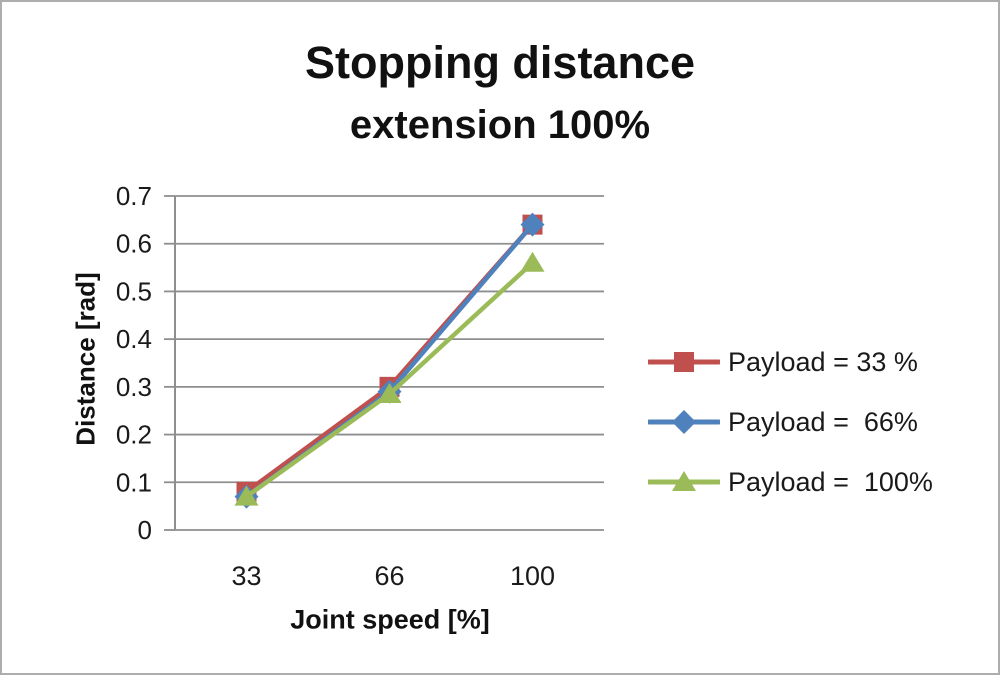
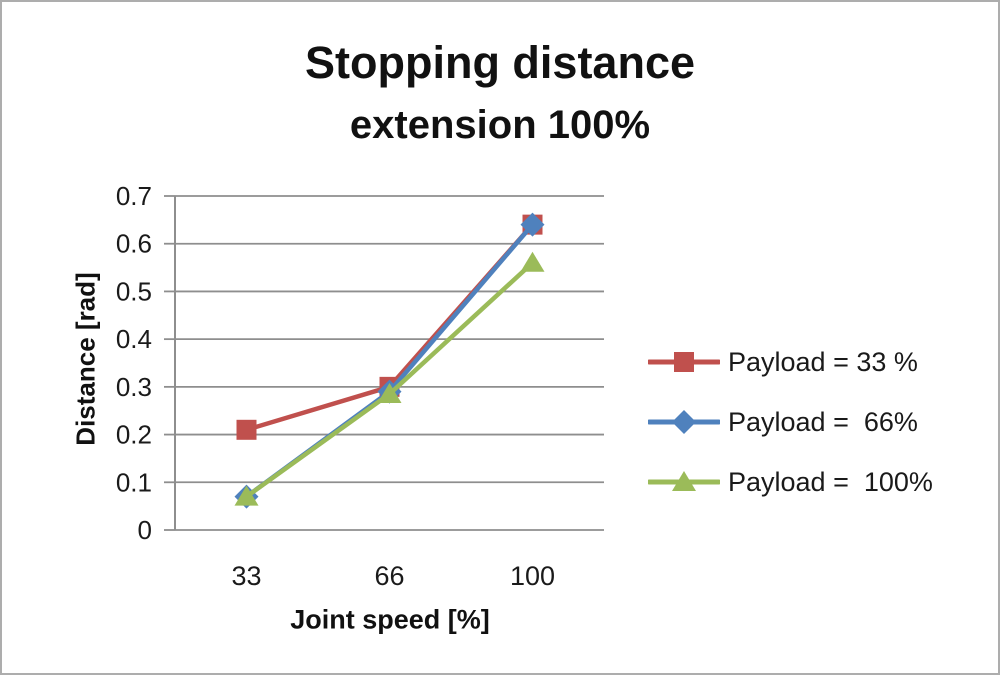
Payload = 33 %/33: 0.08 -> 0.21
